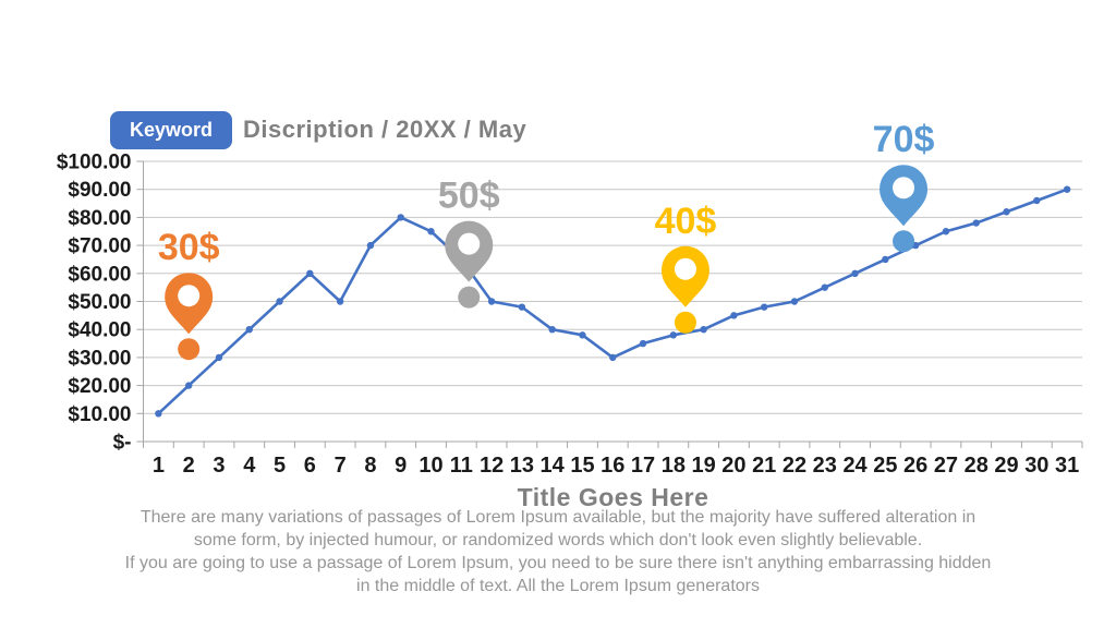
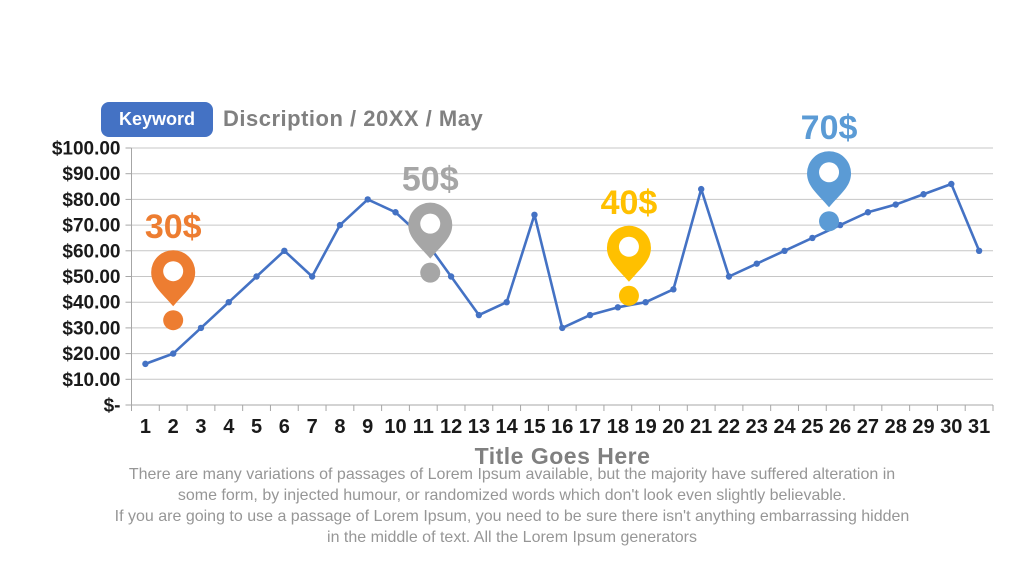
1: $10 -> $16
13: $48 -> $35
15: $38 -> $74
21: $48 -> $84
31: $90 -> $60
